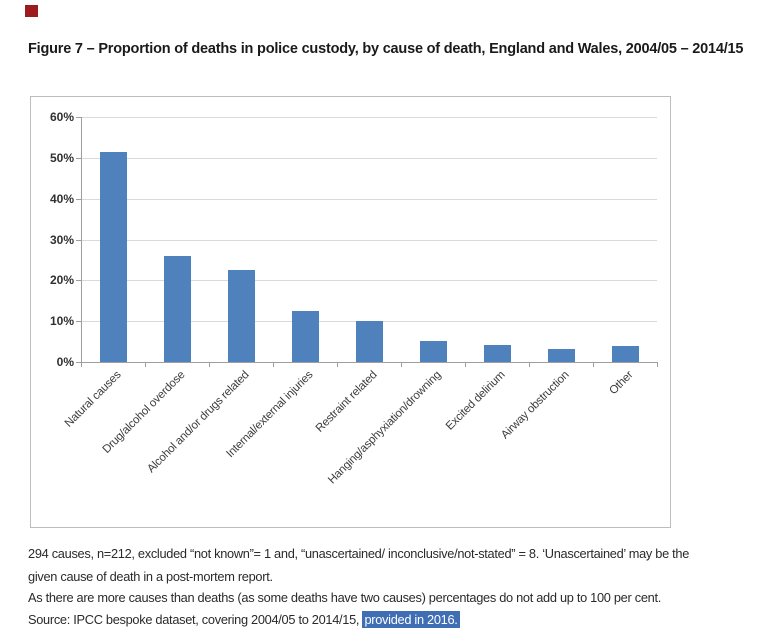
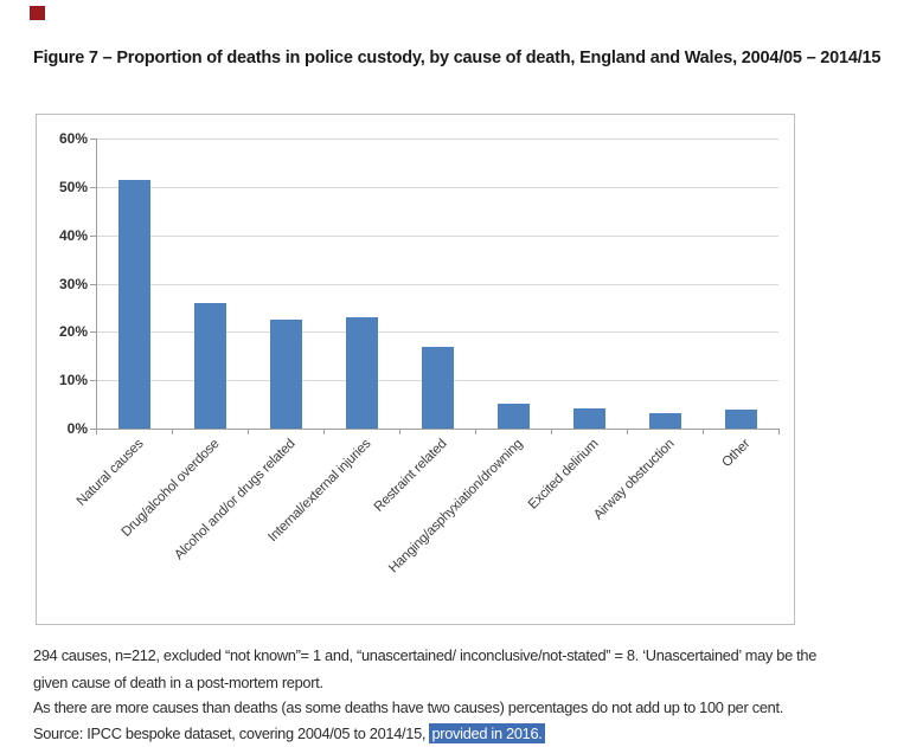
Internal/external injuries: 12% -> 23%
Restraint related: 10% -> 17%
